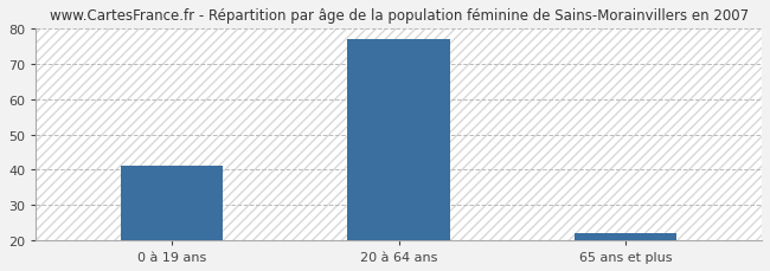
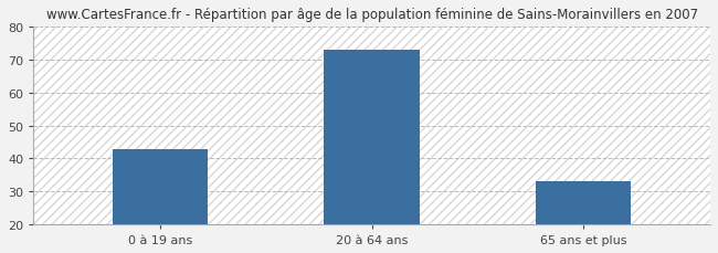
0 à 19 ans: 41 -> 43
20 à 64 ans: 77 -> 73
65 ans et plus: 22 -> 33
